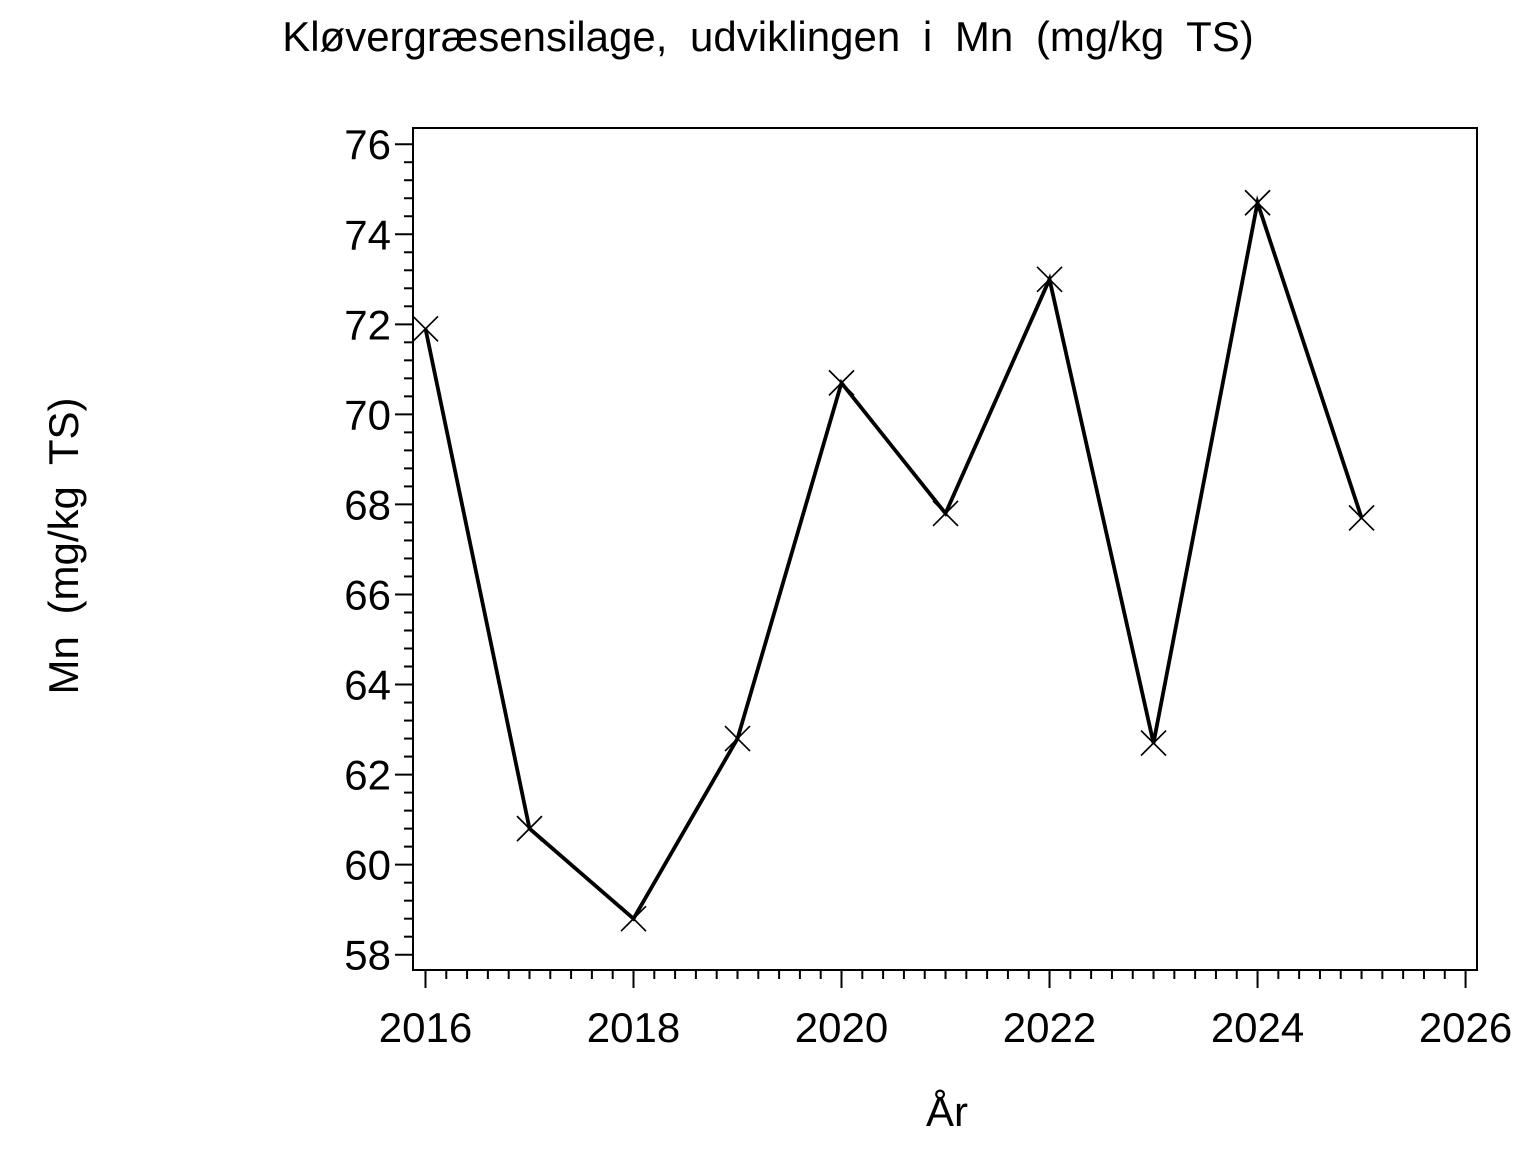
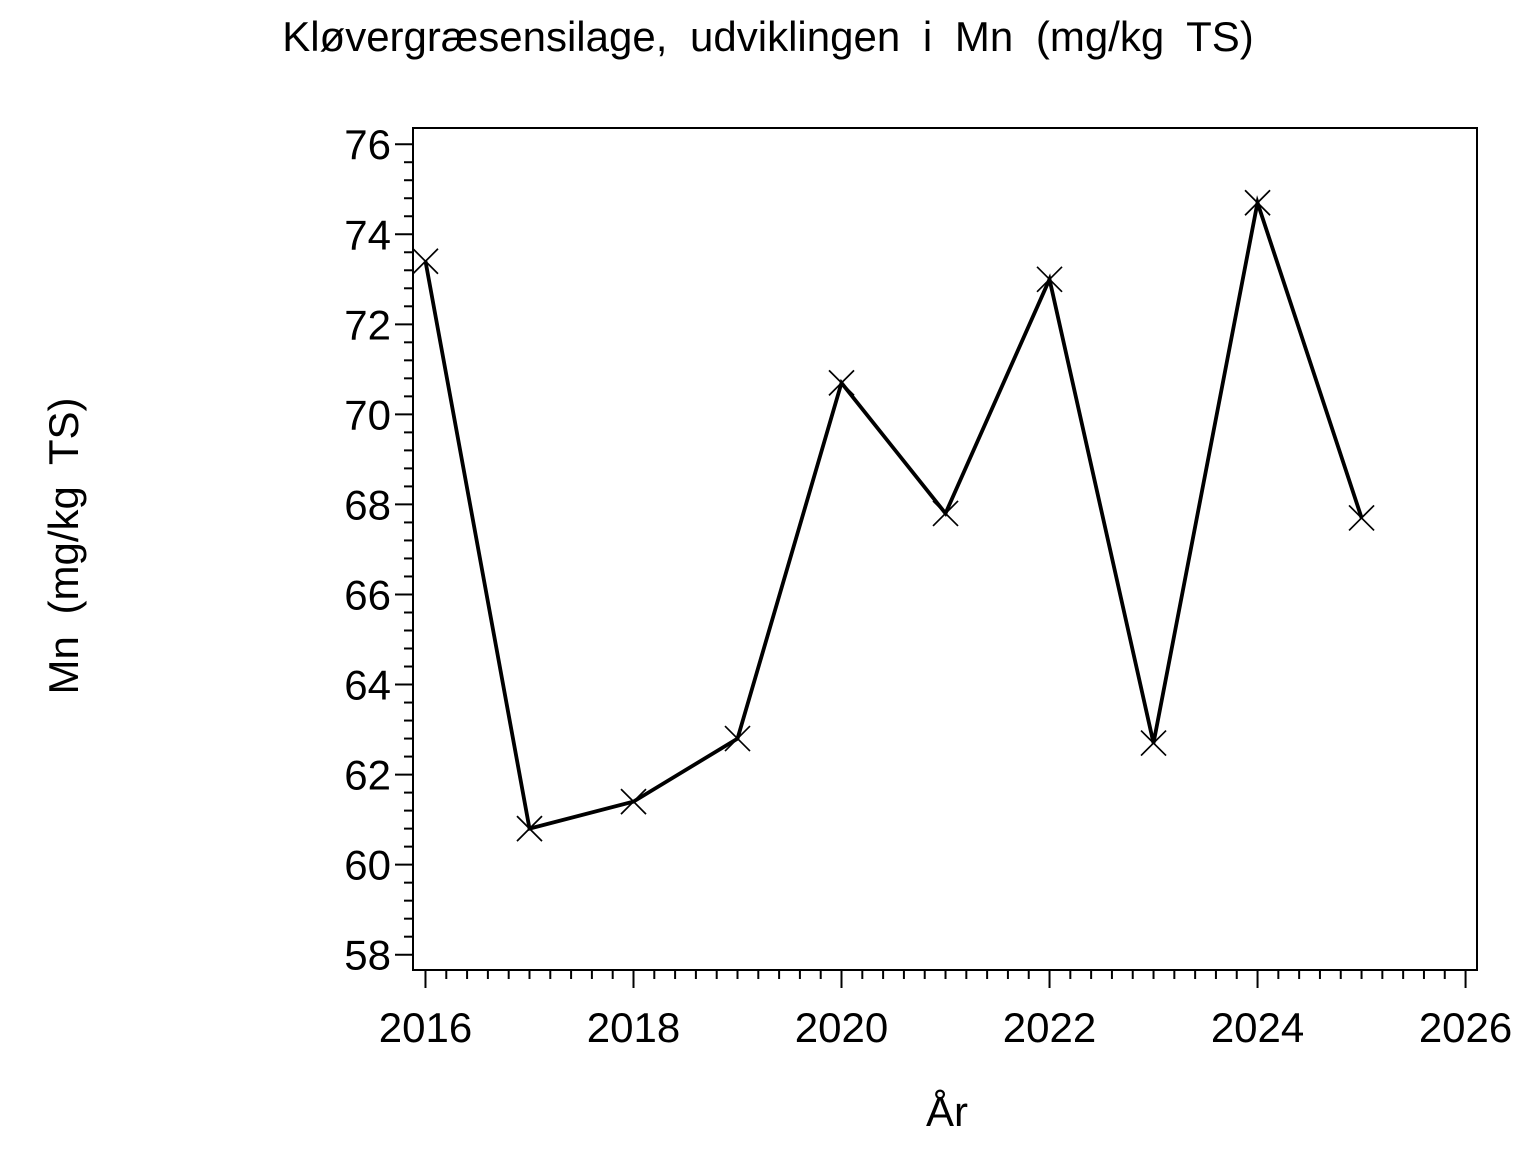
2016: 71.9 -> 73.4
2018: 58.8 -> 61.4
